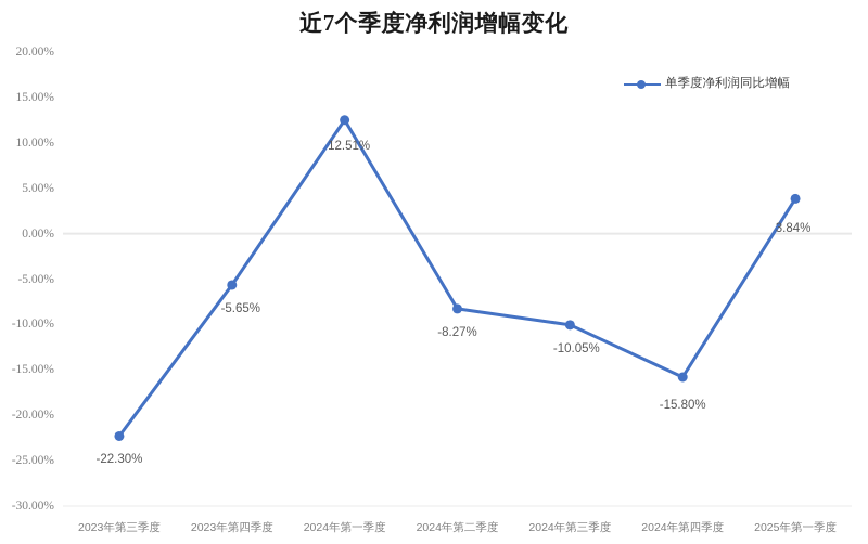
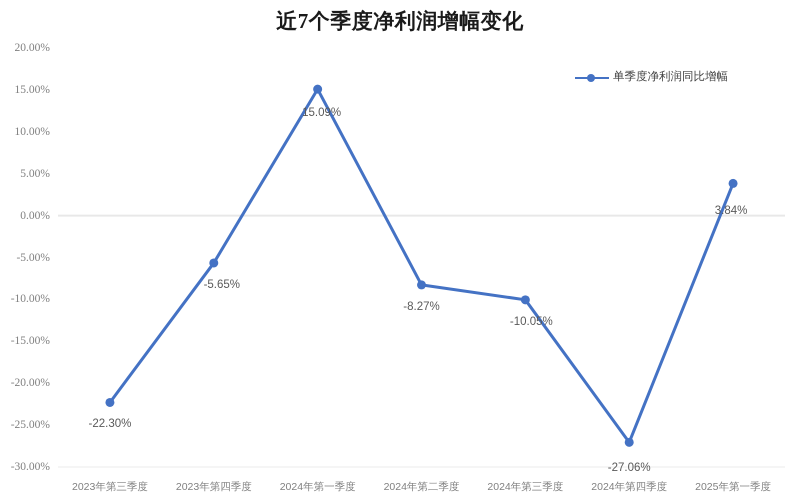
2024年第一季度: 12.51% -> 15.09%
2024年第四季度: -15.80% -> -27.06%
